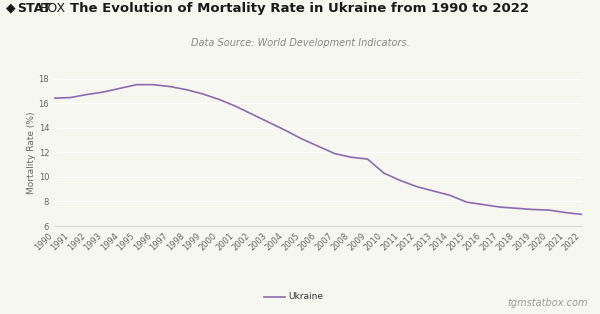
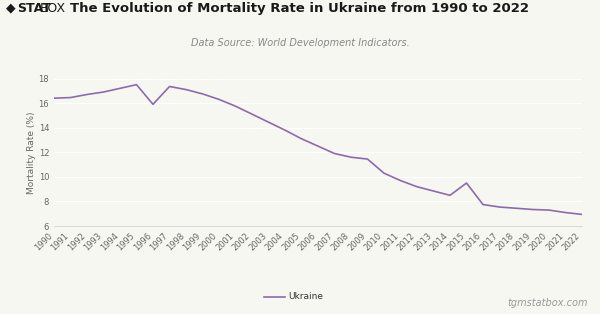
1996: 17.5 -> 15.9
2015: 8.0 -> 9.5
